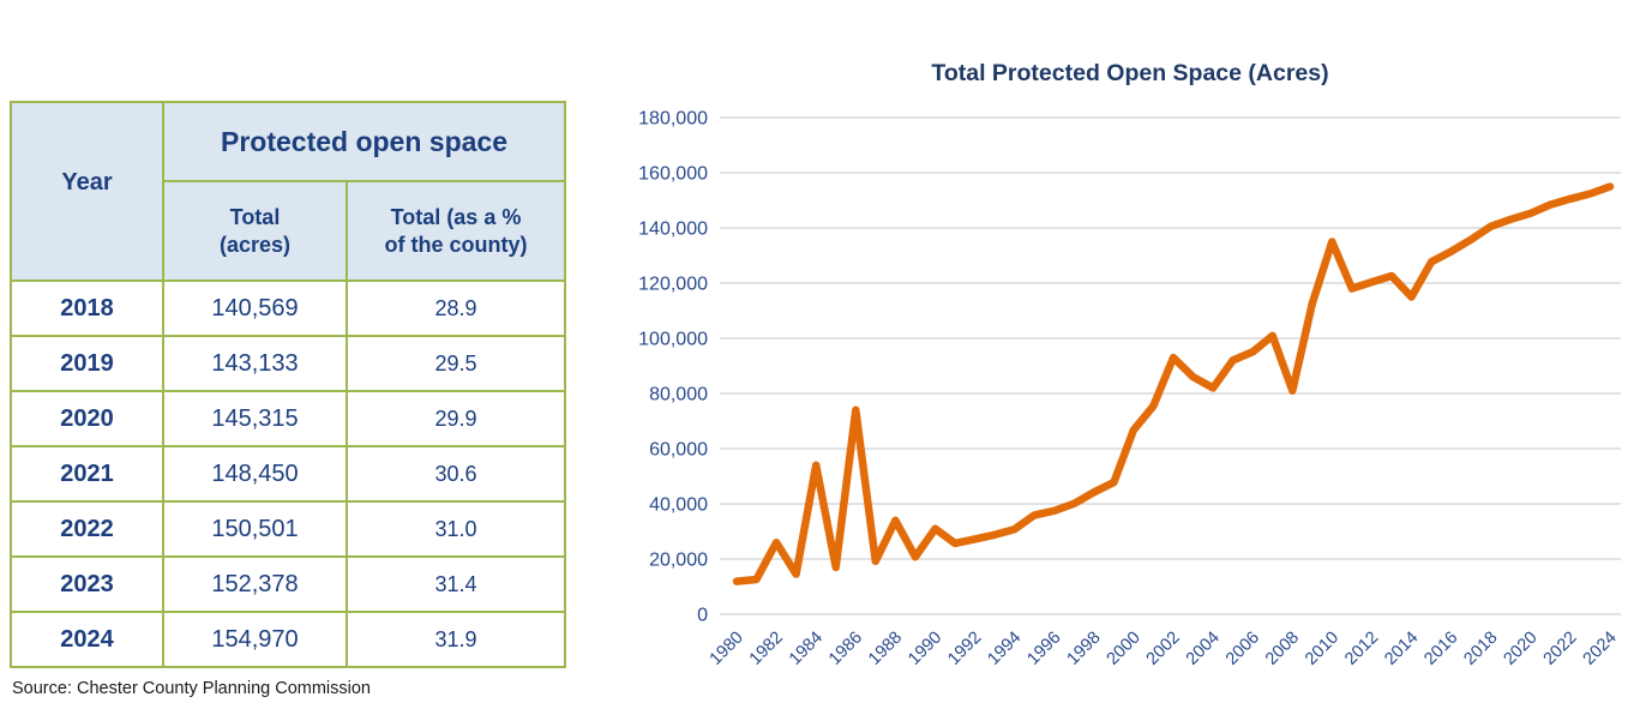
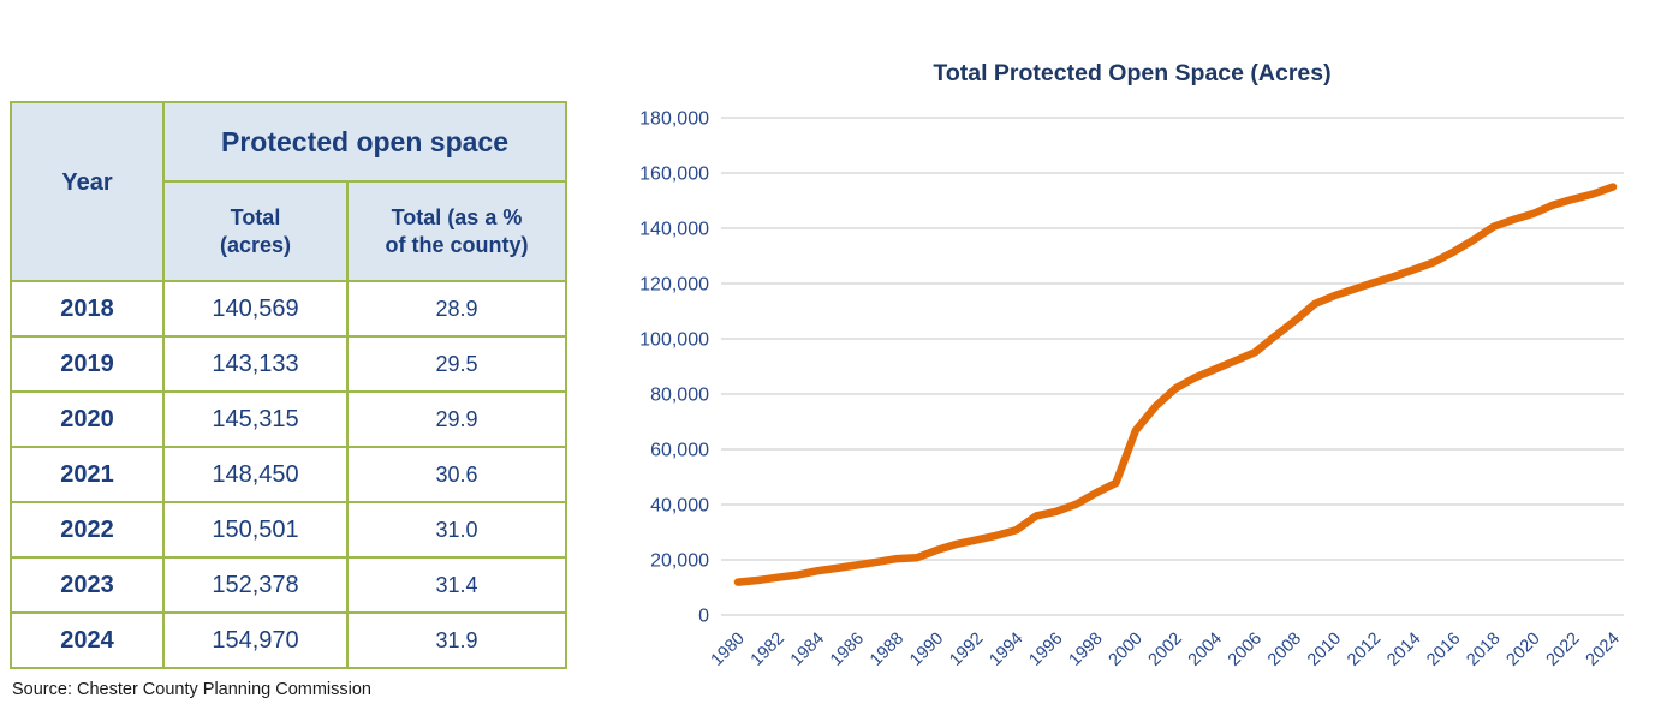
1982: 26000 -> 14000
1984: 54000 -> 16000
1986: 74000 -> 18000
1988: 34000 -> 20000
1990: 31000 -> 24000
2002: 93000 -> 82000
2004: 82000 -> 89000
2008: 81000 -> 106000
2010: 135000 -> 116000
2014: 115000 -> 125000
